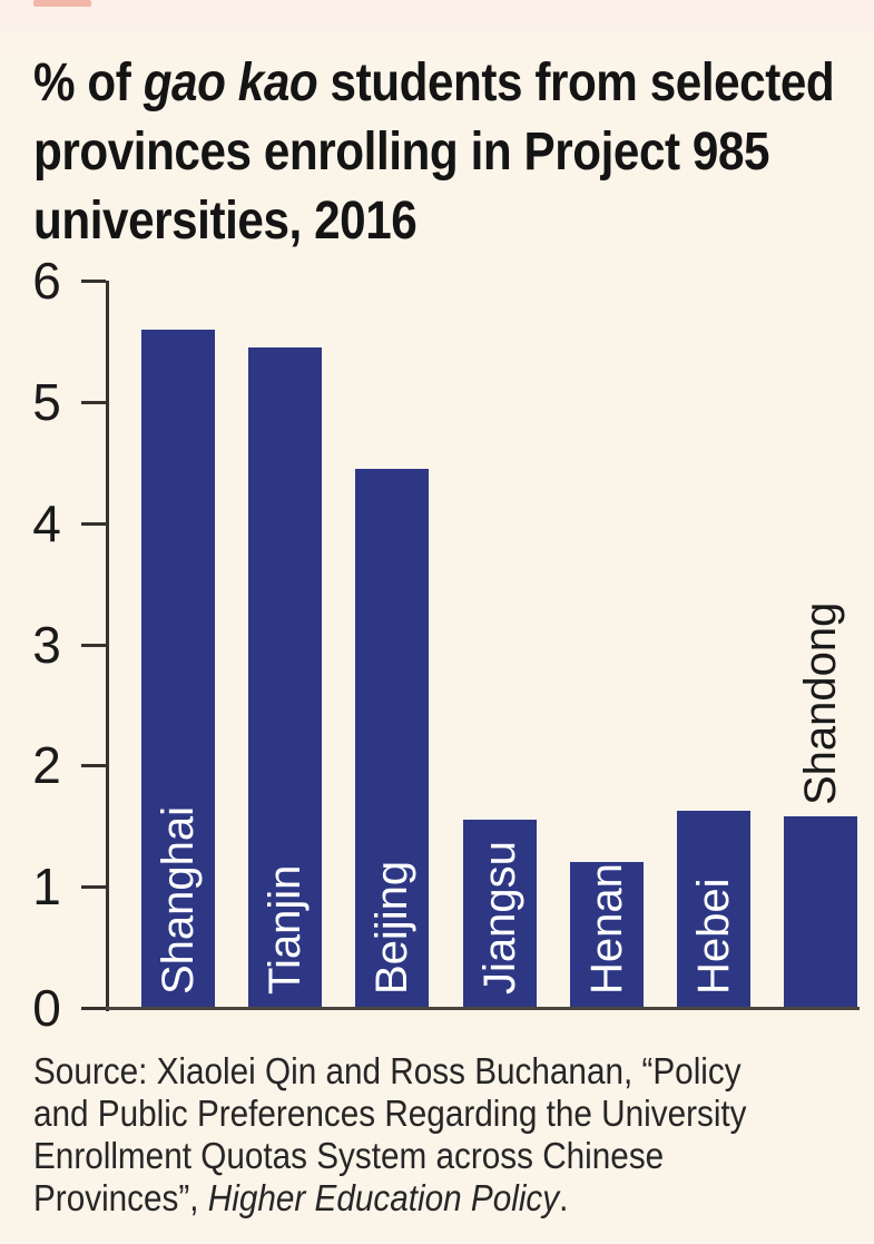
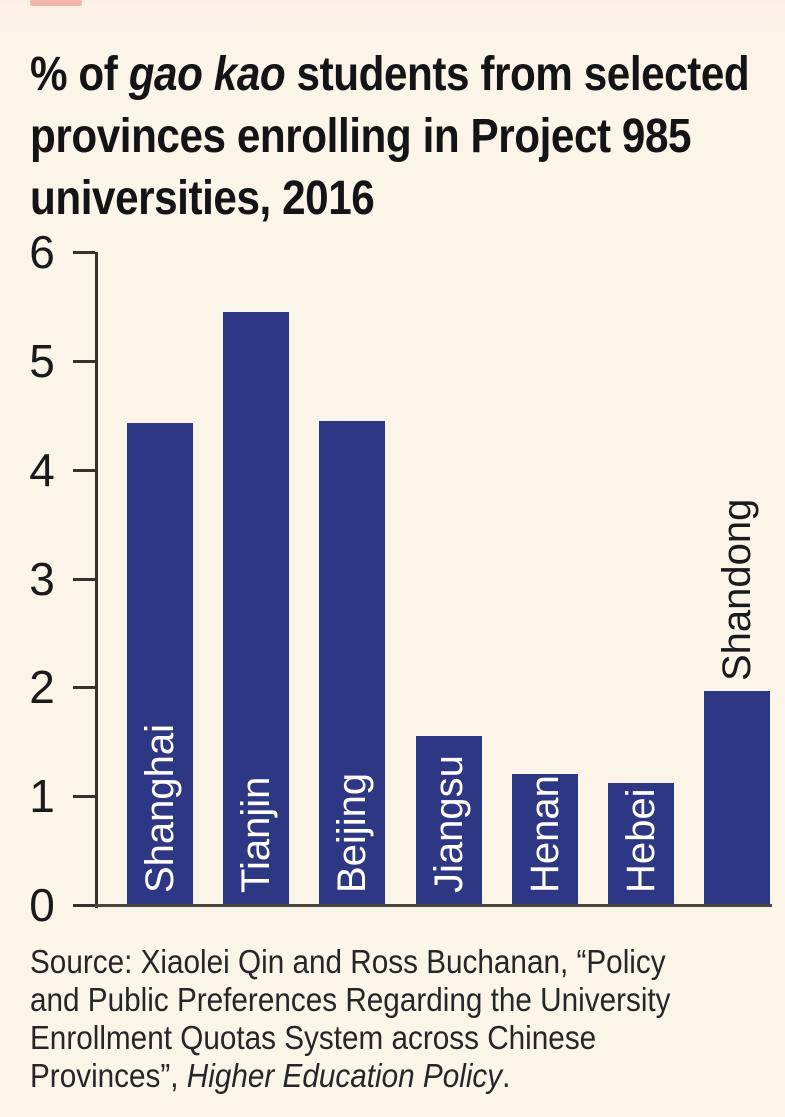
Shanghai: 5.60 -> 4.43
Hebei: 1.63 -> 1.12
Shandong: 1.58 -> 1.97
